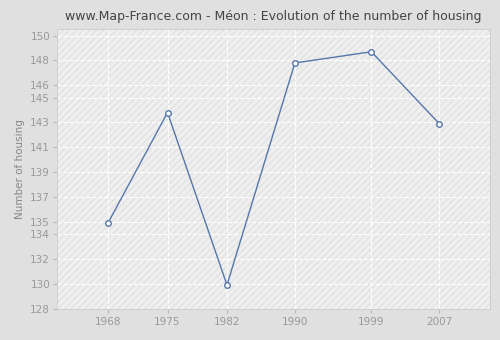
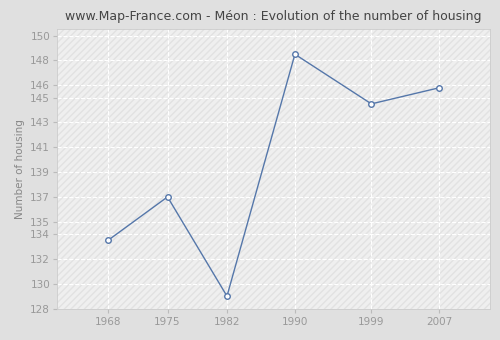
1968: 134.9 -> 133.5
1975: 143.8 -> 137.0
1982: 129.9 -> 129.0
1990: 147.8 -> 148.5
1999: 148.7 -> 144.5
2007: 142.9 -> 145.8
